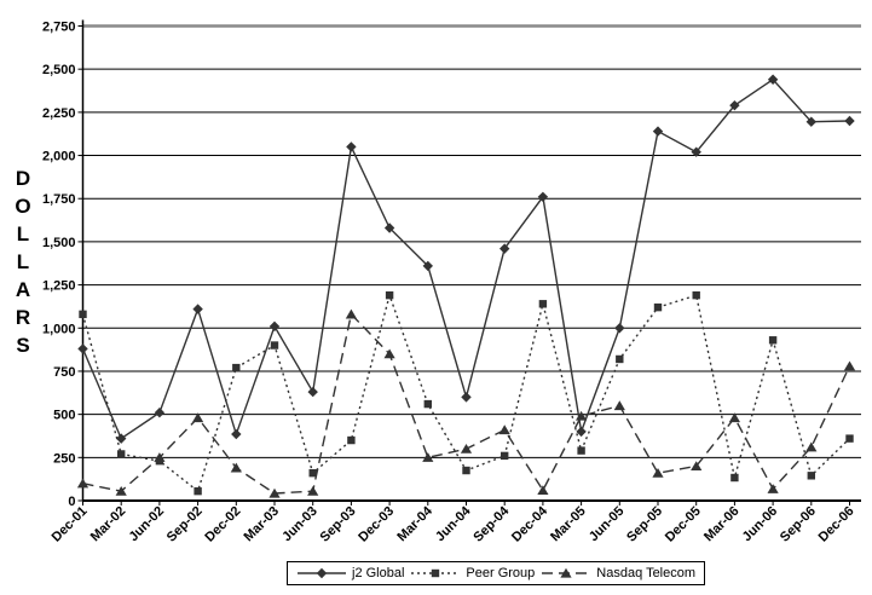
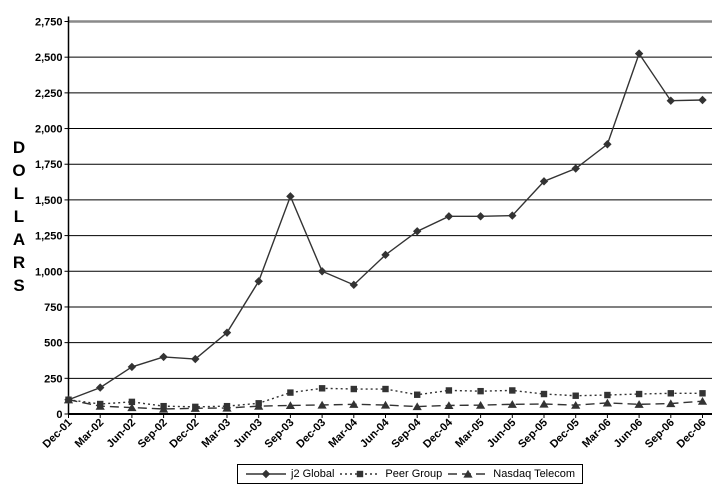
j2 Global/Dec-01: 880 -> 100
Peer Group/Dec-01: 1080 -> 100
j2 Global/Mar-02: 360 -> 180
Peer Group/Mar-02: 270 -> 70
j2 Global/Jun-02: 510 -> 330
Peer Group/Jun-02: 230 -> 80
Nasdaq Telecom/Jun-02: 250 -> 40
j2 Global/Sep-02: 1110 -> 400
Nasdaq Telecom/Sep-02: 480 -> 40
Peer Group/Dec-02: 770 -> 50
Nasdaq Telecom/Dec-02: 190 -> 40
j2 Global/Mar-03: 1010 -> 570
Peer Group/Mar-03: 900 -> 60
j2 Global/Jun-03: 630 -> 930
Peer Group/Jun-03: 160 -> 80
j2 Global/Sep-03: 2050 -> 1520
Peer Group/Sep-03: 350 -> 150
Nasdaq Telecom/Sep-03: 1080 -> 60
j2 Global/Dec-03: 1580 -> 1000
Peer Group/Dec-03: 1190 -> 180
Nasdaq Telecom/Dec-03: 850 -> 60
j2 Global/Mar-04: 1360 -> 900
Peer Group/Mar-04: 560 -> 180
Nasdaq Telecom/Mar-04: 250 -> 70
j2 Global/Jun-04: 600 -> 1120
Nasdaq Telecom/Jun-04: 300 -> 60
j2 Global/Sep-04: 1460 -> 1280
Peer Group/Sep-04: 260 -> 140
Nasdaq Telecom/Sep-04: 410 -> 50
j2 Global/Dec-04: 1760 -> 1380
Peer Group/Dec-04: 1140 -> 160
j2 Global/Mar-05: 400 -> 1380
Peer Group/Mar-05: 290 -> 160
Nasdaq Telecom/Mar-05: 490 -> 60
j2 Global/Jun-05: 1000 -> 1390
Peer Group/Jun-05: 820 -> 160
Nasdaq Telecom/Jun-05: 550 -> 70
j2 Global/Sep-05: 2140 -> 1630
Peer Group/Sep-05: 1120 -> 140
Nasdaq Telecom/Sep-05: 160 -> 70
j2 Global/Dec-05: 2020 -> 1720
Peer Group/Dec-05: 1190 -> 130
Nasdaq Telecom/Dec-05: 200 -> 60
j2 Global/Mar-06: 2290 -> 1890
Nasdaq Telecom/Mar-06: 480 -> 80
j2 Global/Jun-06: 2440 -> 2520
Peer Group/Jun-06: 930 -> 140
Nasdaq Telecom/Sep-06: 310 -> 70
Peer Group/Dec-06: 360 -> 140
Nasdaq Telecom/Dec-06: 780 -> 90
